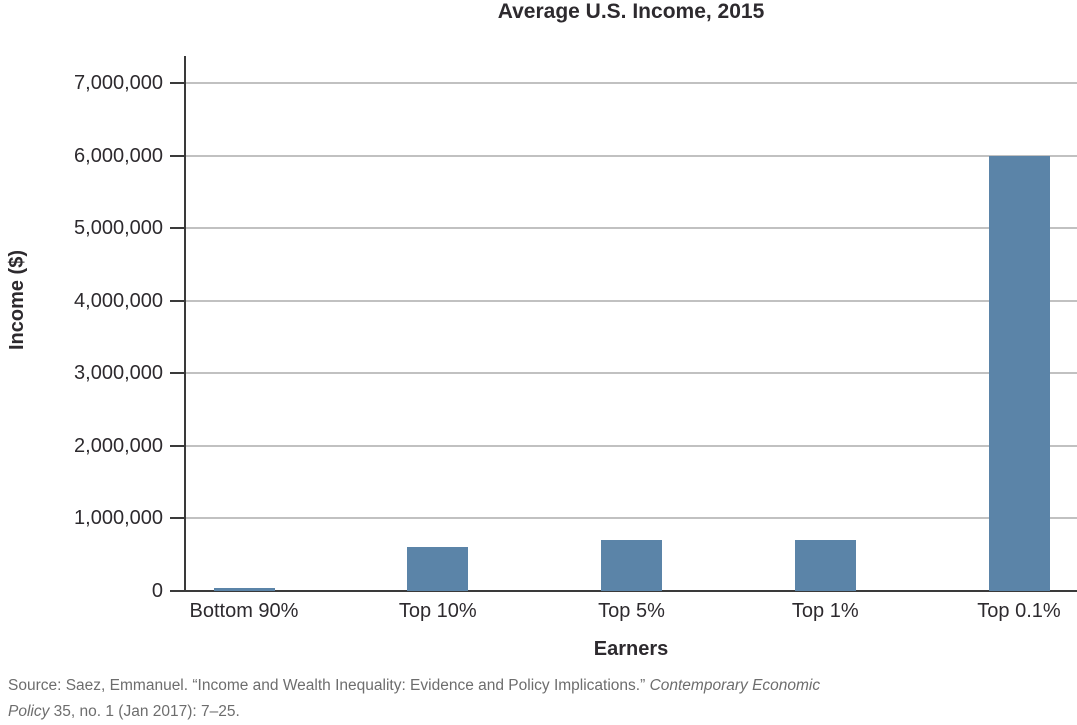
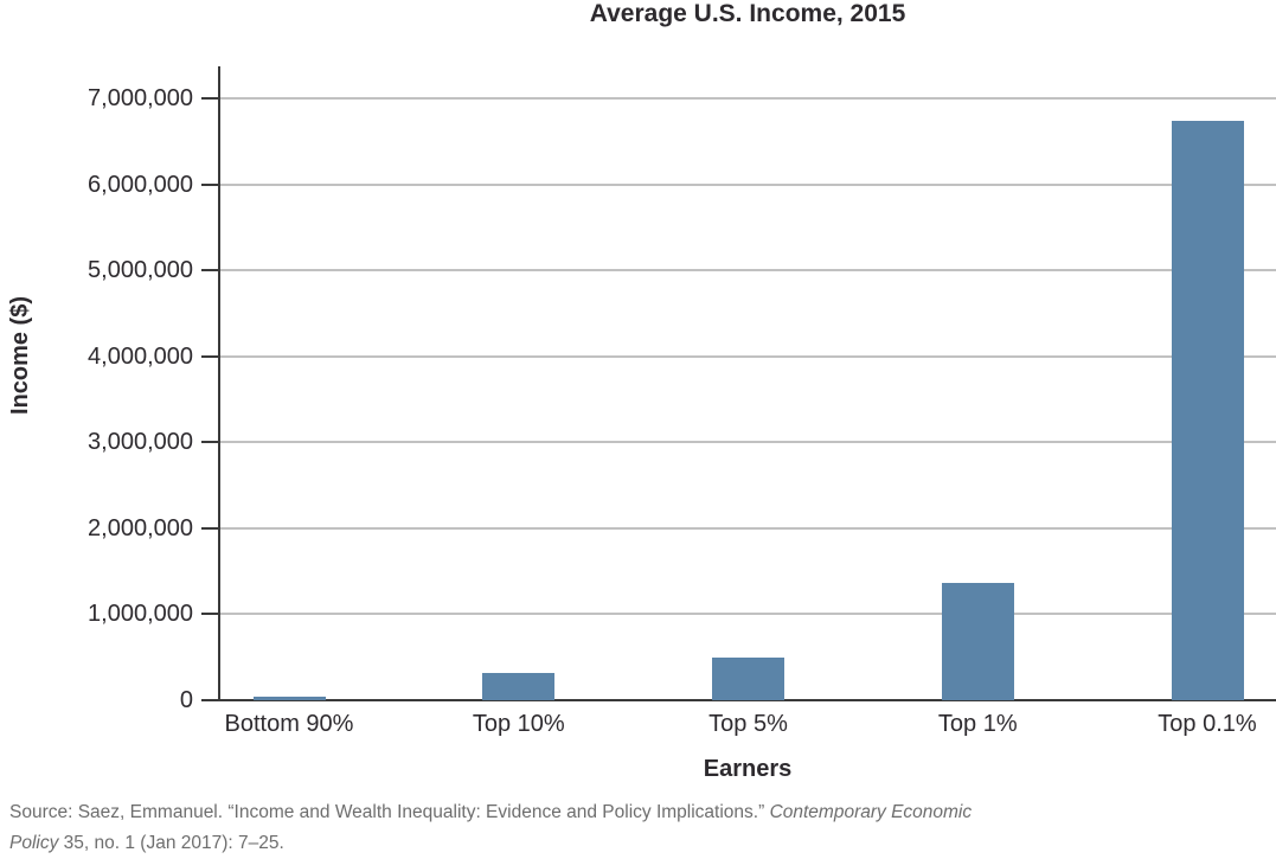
Top 10%: 600000 -> 300000
Top 5%: 700000 -> 500000
Top 1%: 700000 -> 1400000
Top 0.1%: 6000000 -> 6700000
